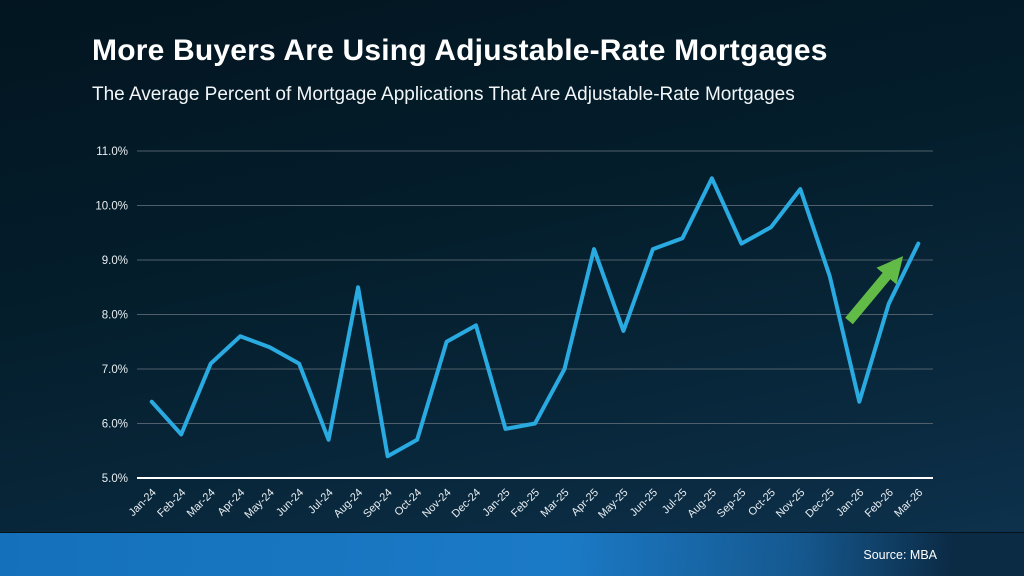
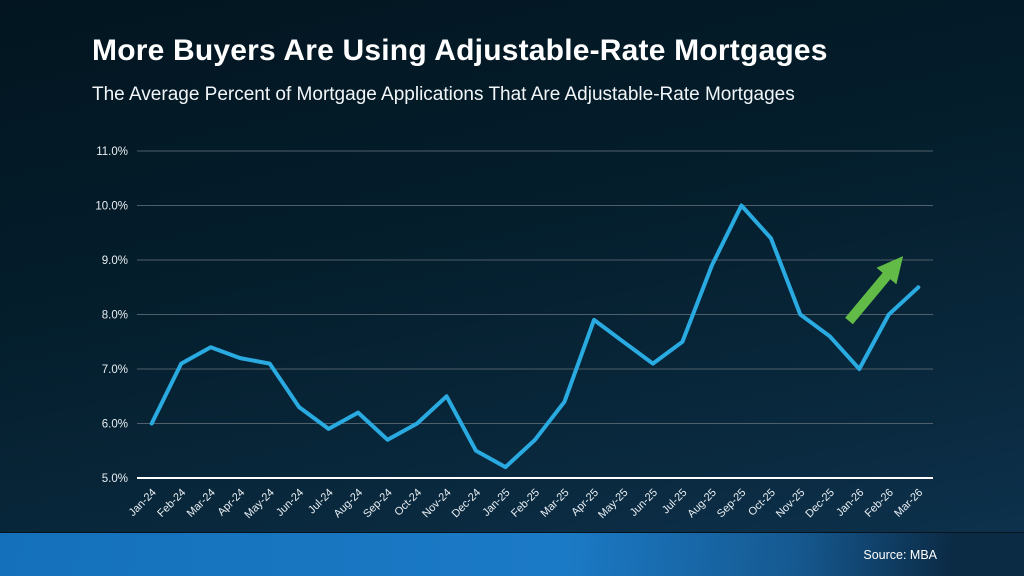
Jan-24: 6.4% -> 6.0%
Feb-24: 5.8% -> 7.1%
Mar-24: 7.1% -> 7.4%
Apr-24: 7.6% -> 7.2%
May-24: 7.4% -> 7.1%
Jun-24: 7.1% -> 6.3%
Jul-24: 5.7% -> 5.9%
Aug-24: 8.5% -> 6.2%
Sep-24: 5.4% -> 5.7%
Oct-24: 5.7% -> 6.0%
Nov-24: 7.5% -> 6.5%
Dec-24: 7.8% -> 5.5%
Jan-25: 5.9% -> 5.2%
Feb-25: 6.0% -> 5.7%
Mar-25: 7.0% -> 6.4%
Apr-25: 9.2% -> 7.9%
May-25: 7.7% -> 7.5%
Jun-25: 9.2% -> 7.1%
Jul-25: 9.4% -> 7.5%
Aug-25: 10.5% -> 8.9%
Sep-25: 9.3% -> 10.0%
Oct-25: 9.6% -> 9.4%
Nov-25: 10.3% -> 8.0%
Dec-25: 8.7% -> 7.6%
Jan-26: 6.4% -> 7.0%
Feb-26: 8.2% -> 8.0%
Mar-26: 9.3% -> 8.5%
